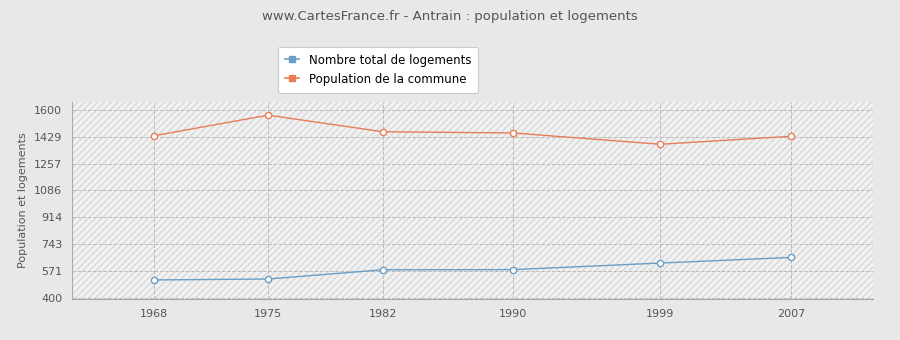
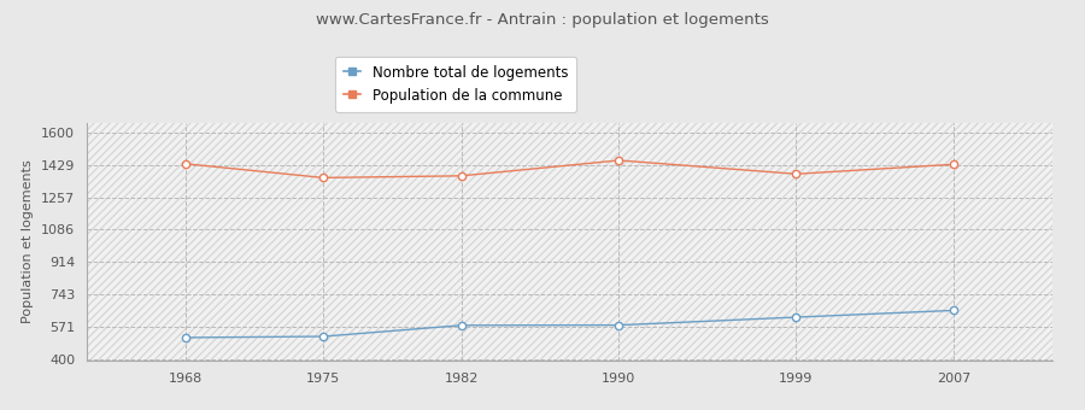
Population de la commune/1975: 1570 -> 1360
Population de la commune/1982: 1460 -> 1370
